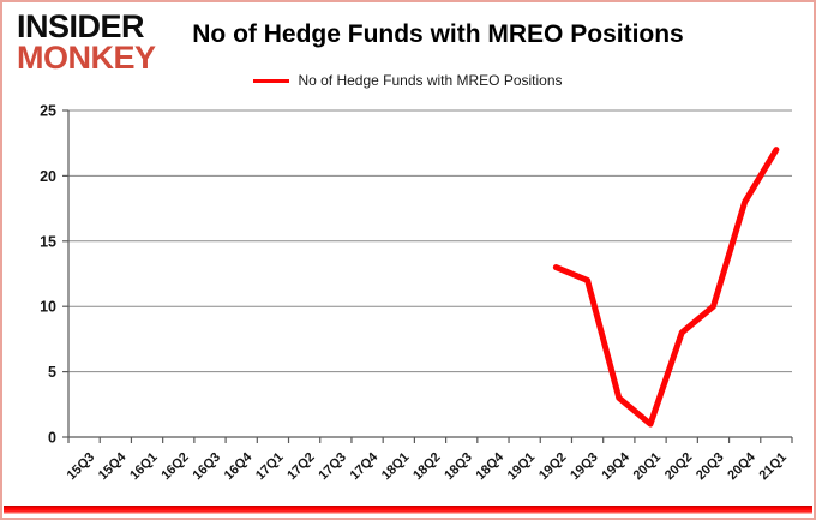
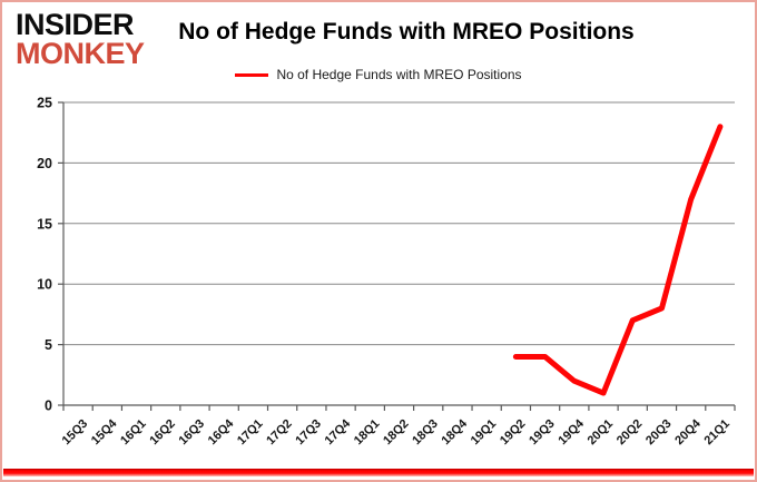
19Q2: 13 -> 4
19Q3: 12 -> 4
19Q4: 3 -> 2
20Q2: 8 -> 7
20Q3: 10 -> 8
20Q4: 18 -> 17
21Q1: 22 -> 23
